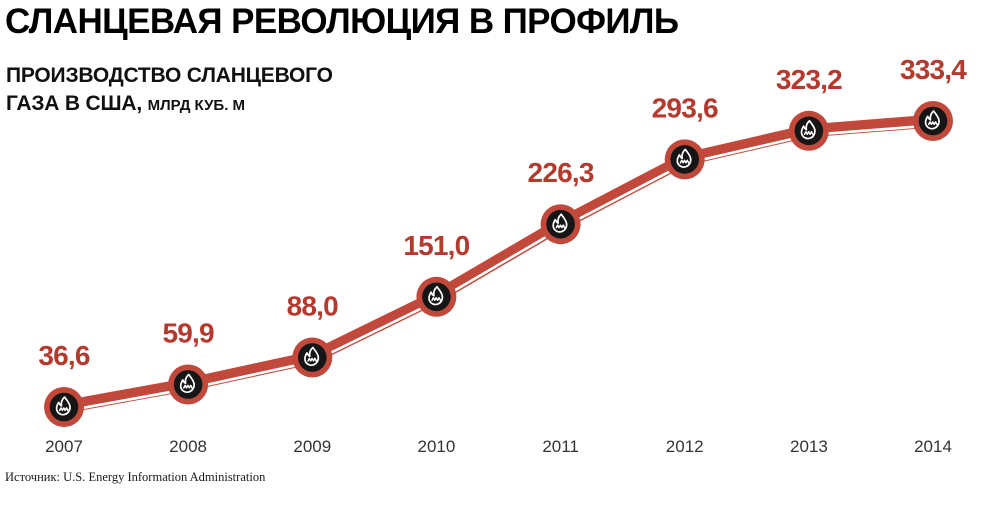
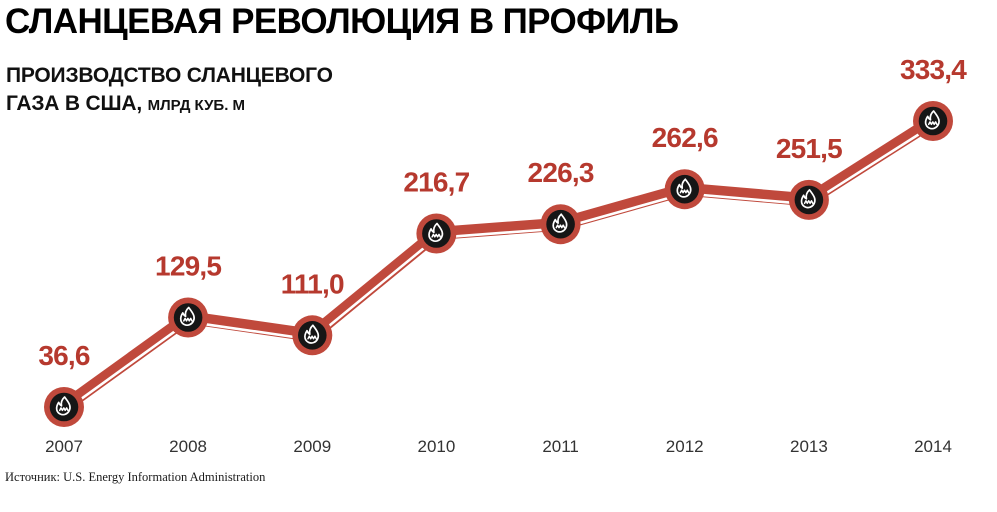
2008: 59,9 -> 129,5
2009: 88,0 -> 111,0
2010: 151,0 -> 216,7
2012: 293,6 -> 262,6
2013: 323,2 -> 251,5
